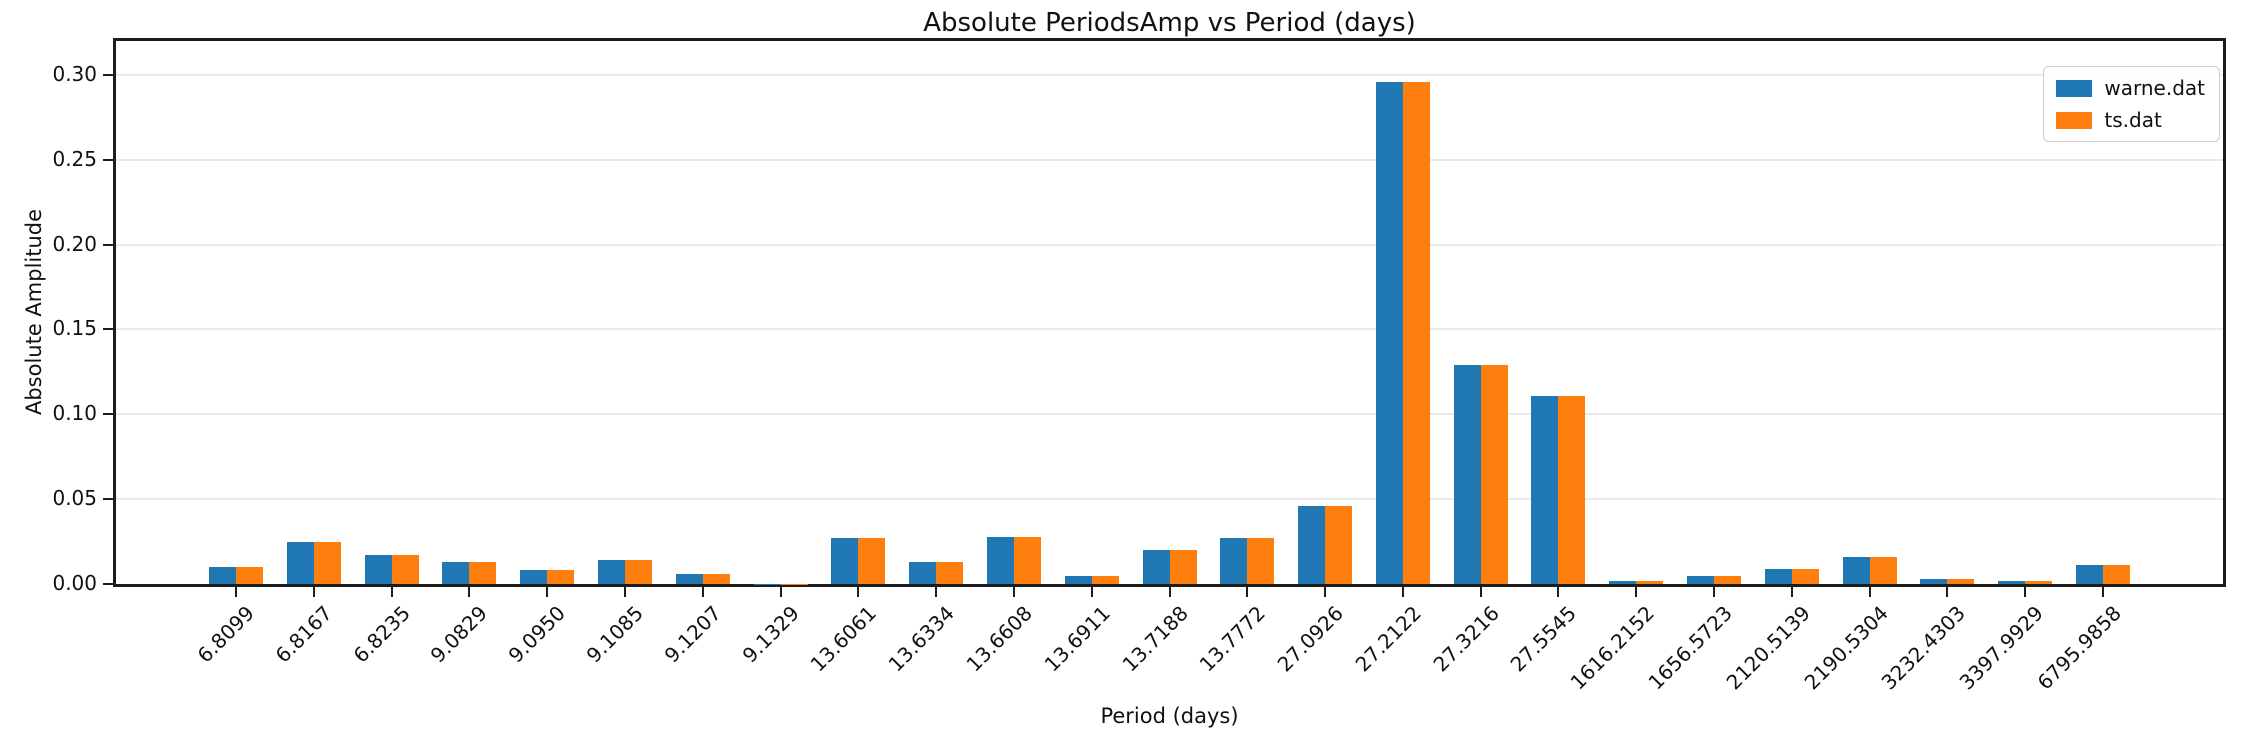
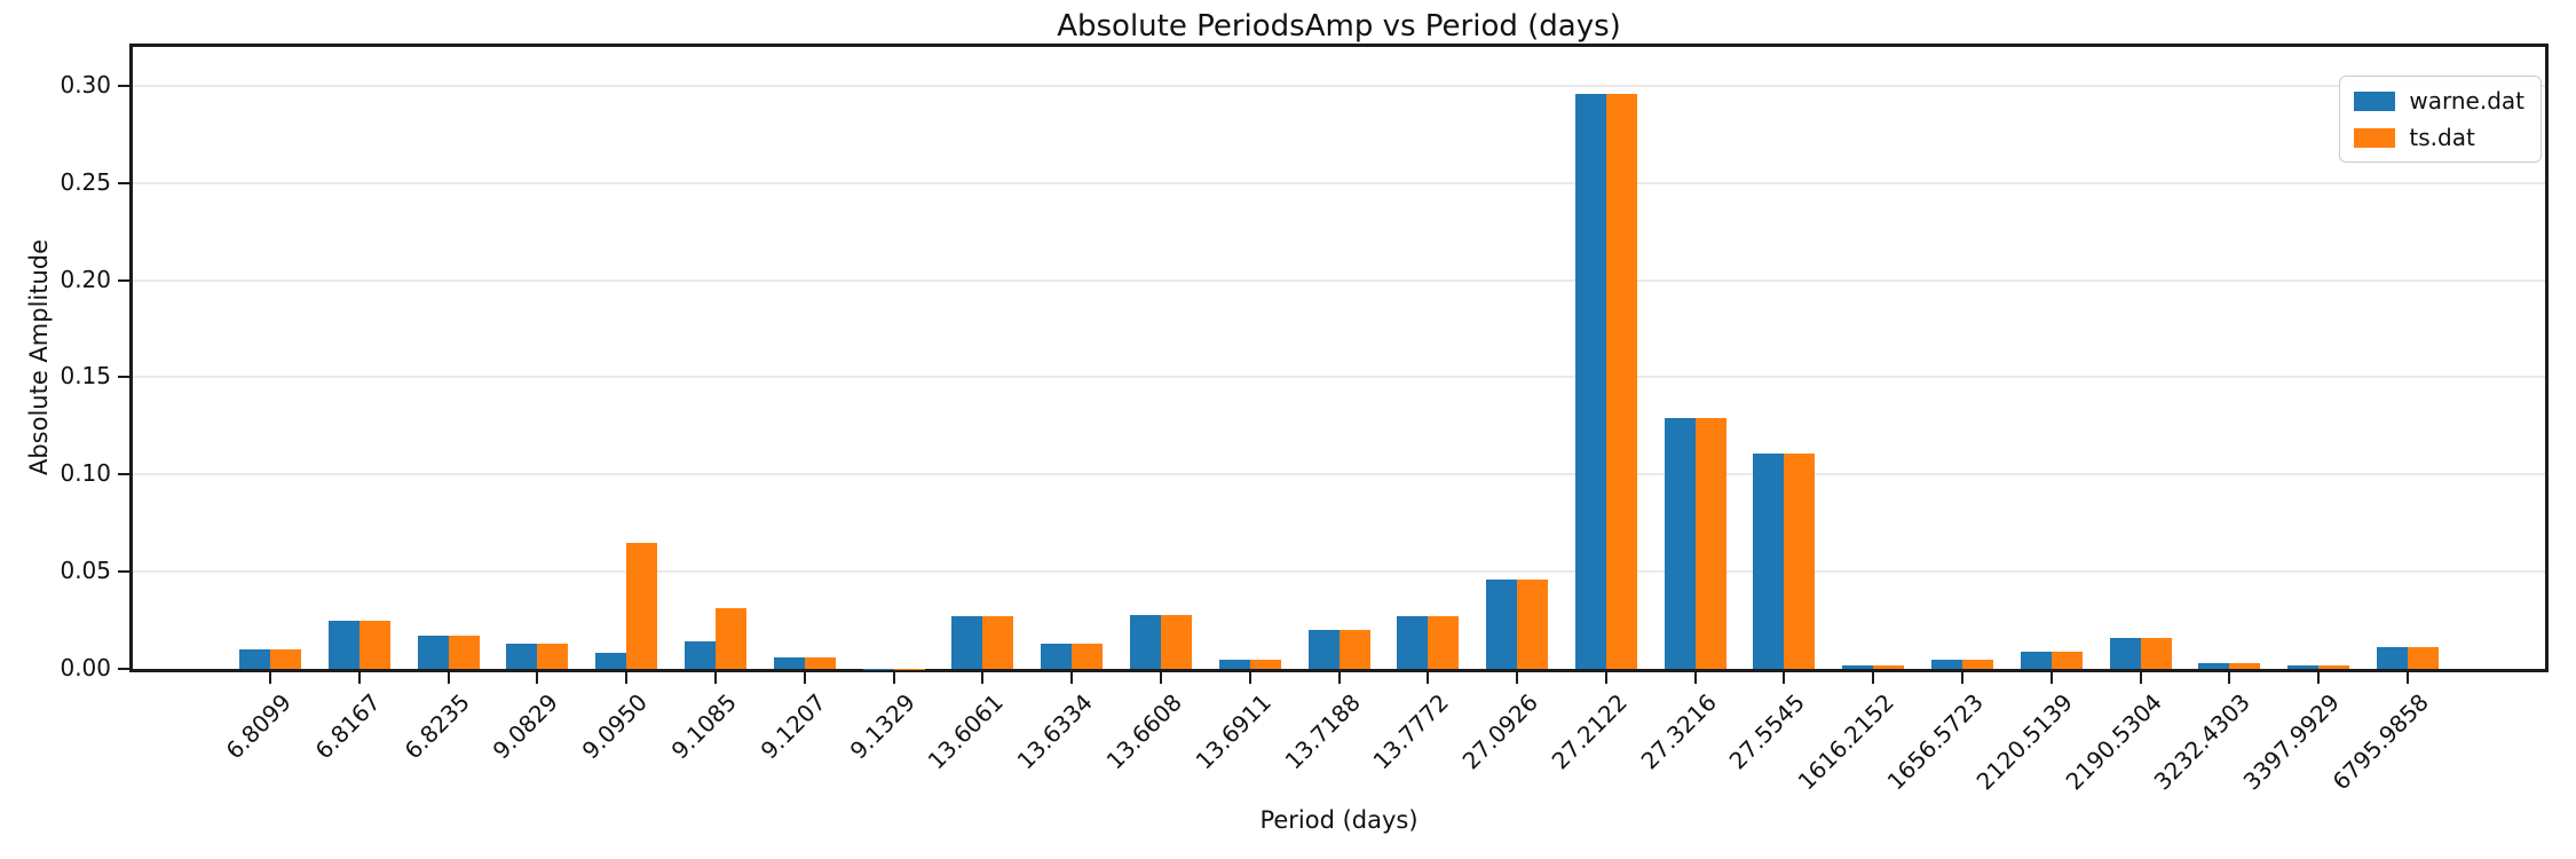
ts.dat/9.0950: 0.008 -> 0.065
ts.dat/9.1085: 0.014 -> 0.031
